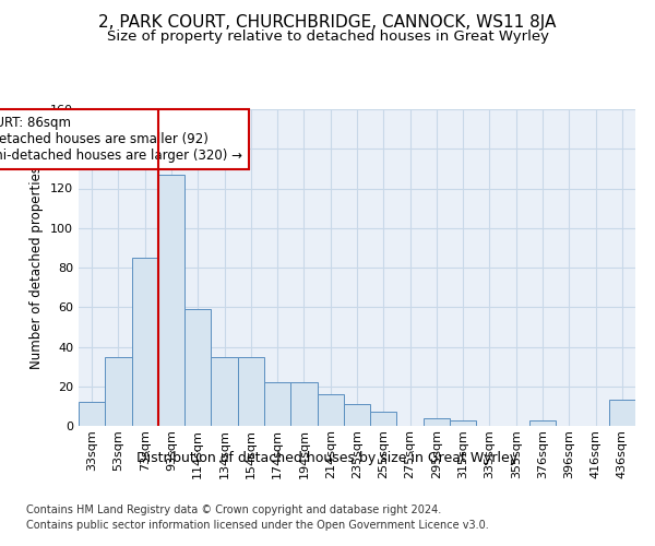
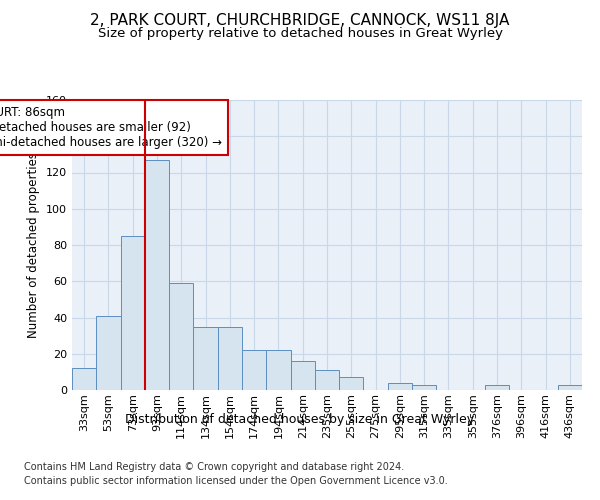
53sqm: 35 -> 41
436sqm: 13 -> 3
